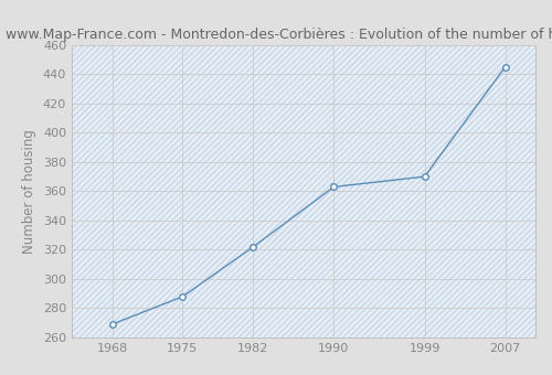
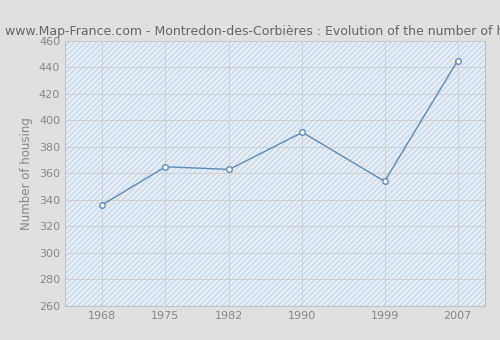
1968: 269 -> 336
1975: 288 -> 365
1982: 322 -> 363
1990: 363 -> 391
1999: 370 -> 354
